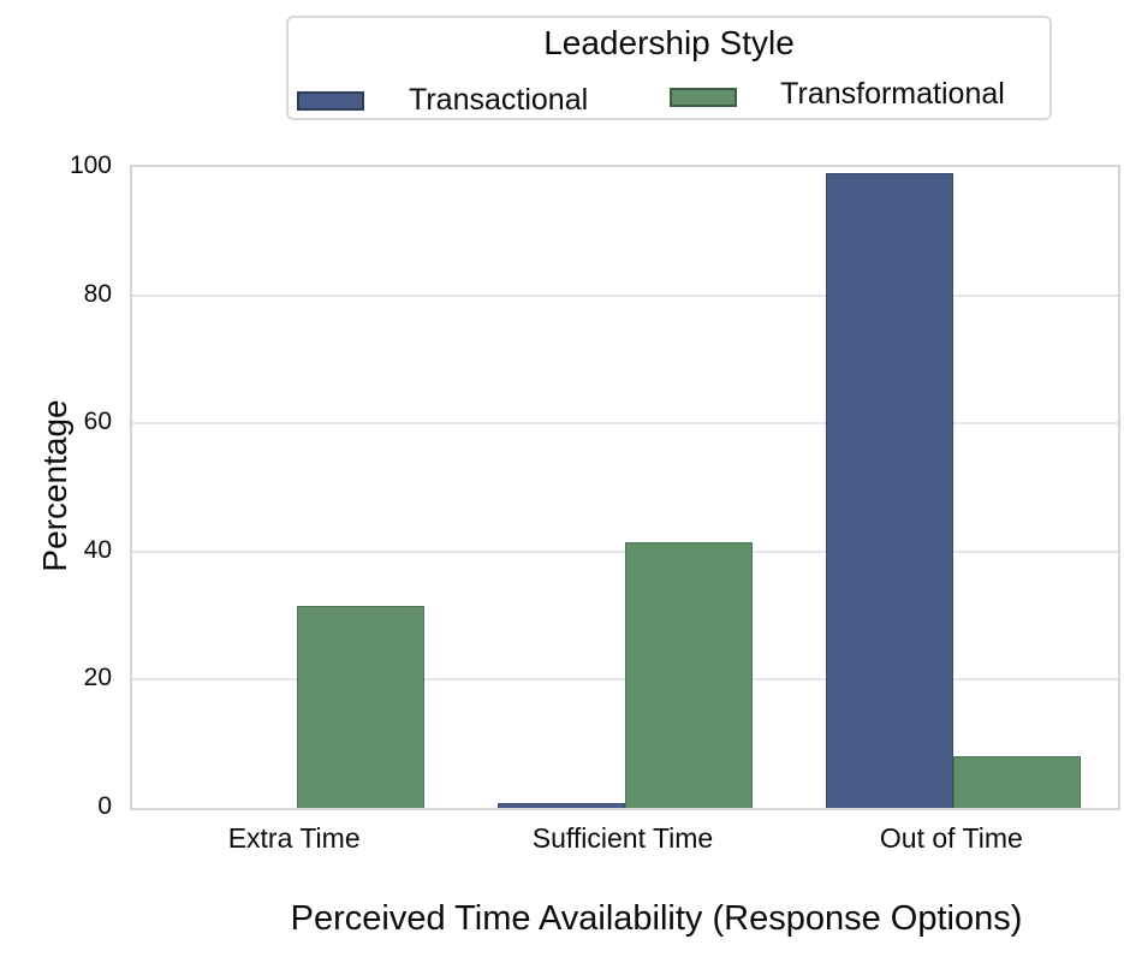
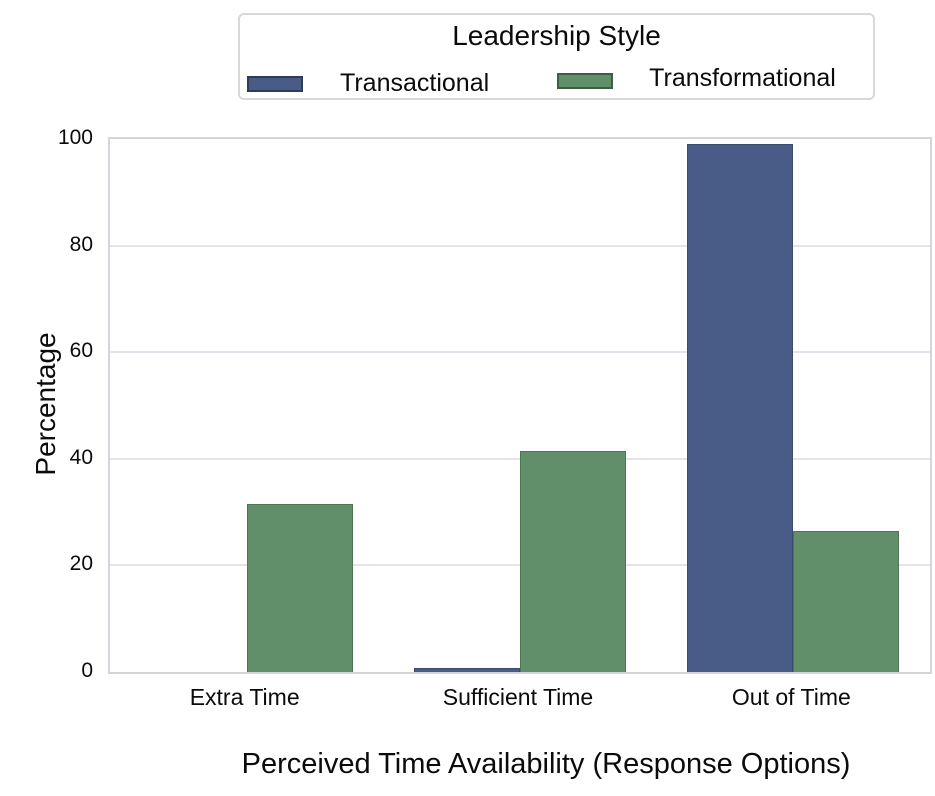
Transformational/Out of Time: 8 -> 26
